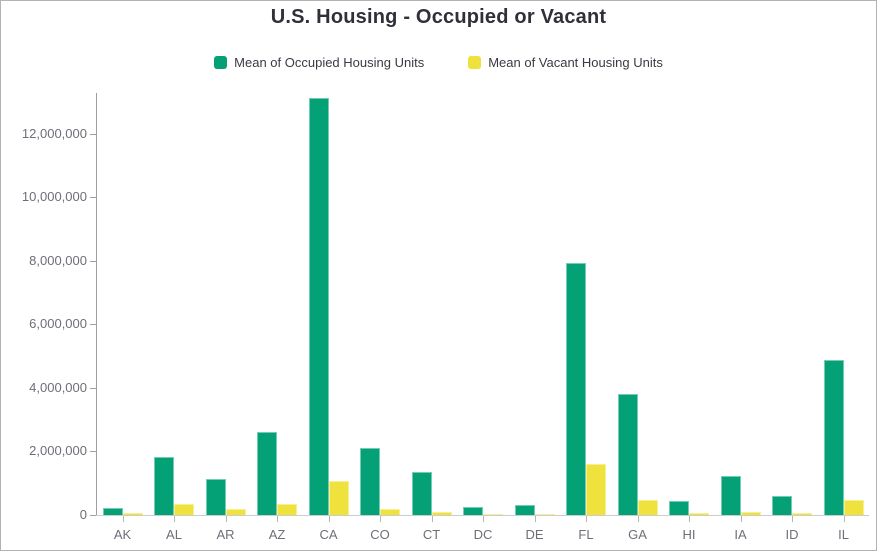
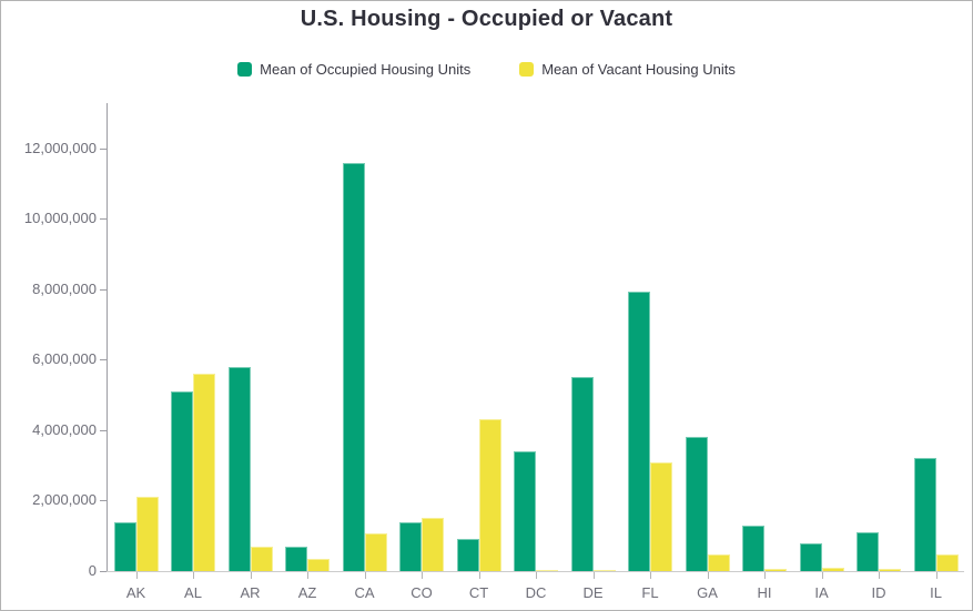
Mean of Occupied Housing Units/AK: 200000 -> 1400000
Mean of Vacant Housing Units/AK: 100000 -> 2100000
Mean of Occupied Housing Units/AL: 1800000 -> 5100000
Mean of Vacant Housing Units/AL: 300000 -> 5600000
Mean of Occupied Housing Units/AR: 1100000 -> 5800000
Mean of Vacant Housing Units/AR: 200000 -> 700000
Mean of Occupied Housing Units/AZ: 2600000 -> 700000
Mean of Occupied Housing Units/CA: 13100000 -> 11600000
Mean of Occupied Housing Units/CO: 2100000 -> 1400000
Mean of Vacant Housing Units/CO: 200000 -> 1500000
Mean of Occupied Housing Units/CT: 1400000 -> 900000
Mean of Vacant Housing Units/CT: 100000 -> 4300000
Mean of Occupied Housing Units/DC: 200000 -> 3400000
Mean of Occupied Housing Units/DE: 300000 -> 5500000
Mean of Vacant Housing Units/FL: 1600000 -> 3100000
Mean of Occupied Housing Units/HI: 400000 -> 1300000
Mean of Occupied Housing Units/IA: 1200000 -> 800000
Mean of Occupied Housing Units/ID: 600000 -> 1100000
Mean of Occupied Housing Units/IL: 4900000 -> 3200000
